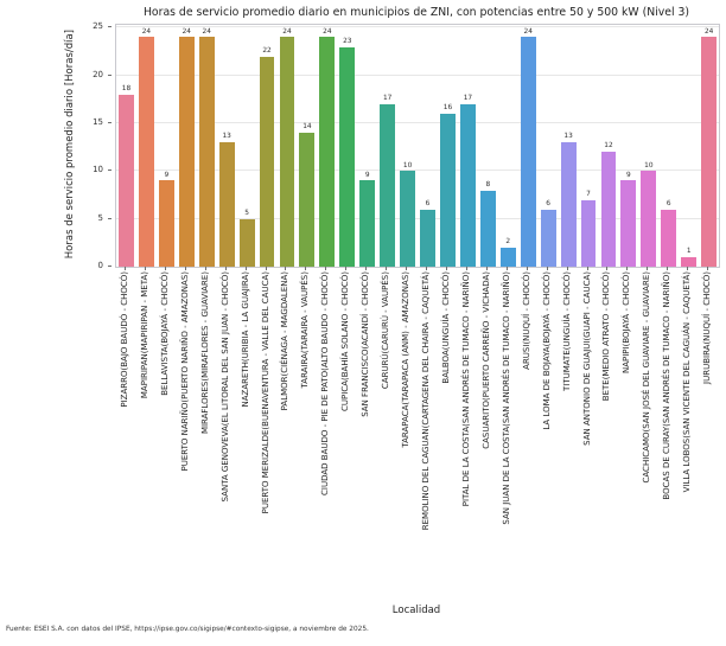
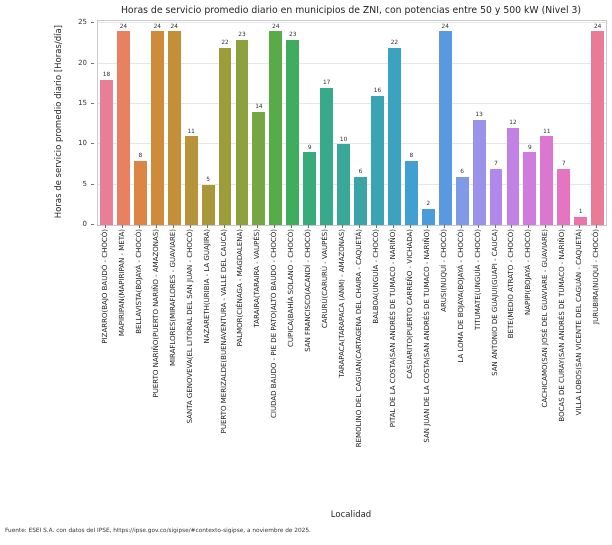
BELLAVISTA(BOJAYÁ - CHOCÓ): 9 -> 8
SANTA GENOVEVA(EL LITORAL DEL SAN JUAN - CHOCÓ): 13 -> 11
PALMOR(CIÉNAGA - MAGDALENA): 24 -> 23
PITAL DE LA COSTA(SAN ANDRÉS DE TUMACO - NARIÑO): 17 -> 22
CACHICAMO(SAN JOSÉ DEL GUAVIARE - GUAVIARE): 10 -> 11
BOCAS DE CURAY(SAN ANDRÉS DE TUMACO - NARIÑO): 6 -> 7
